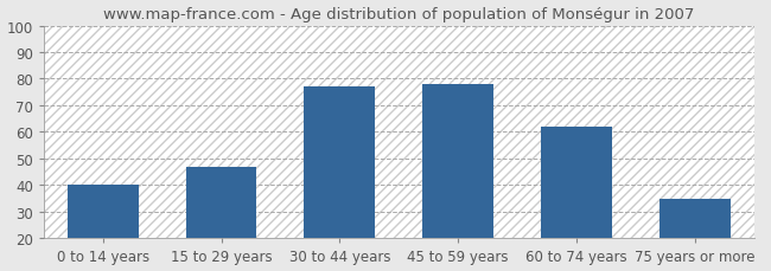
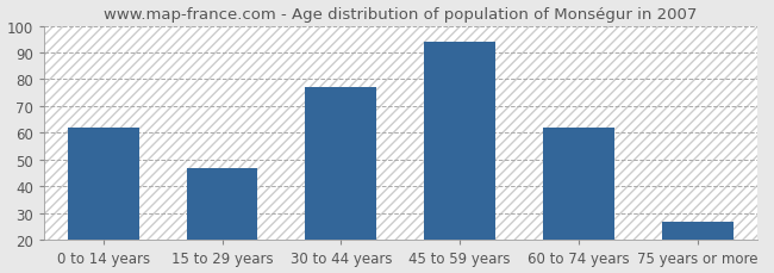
0 to 14 years: 40 -> 62
45 to 59 years: 78 -> 94
75 years or more: 35 -> 27
